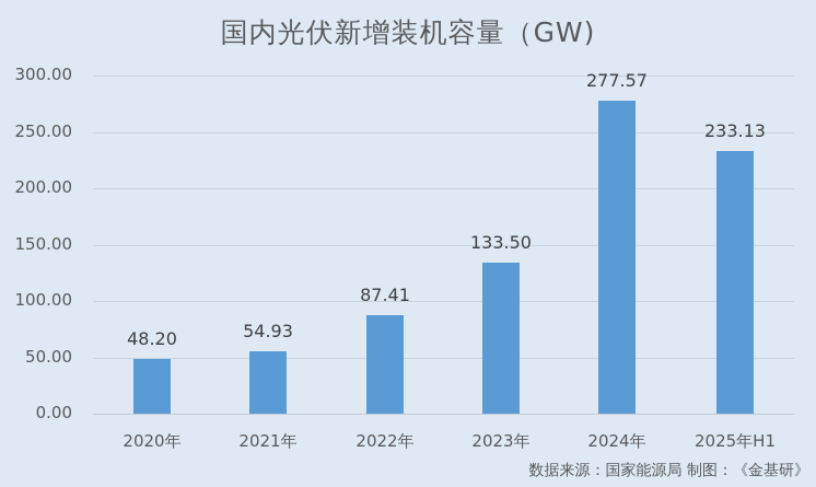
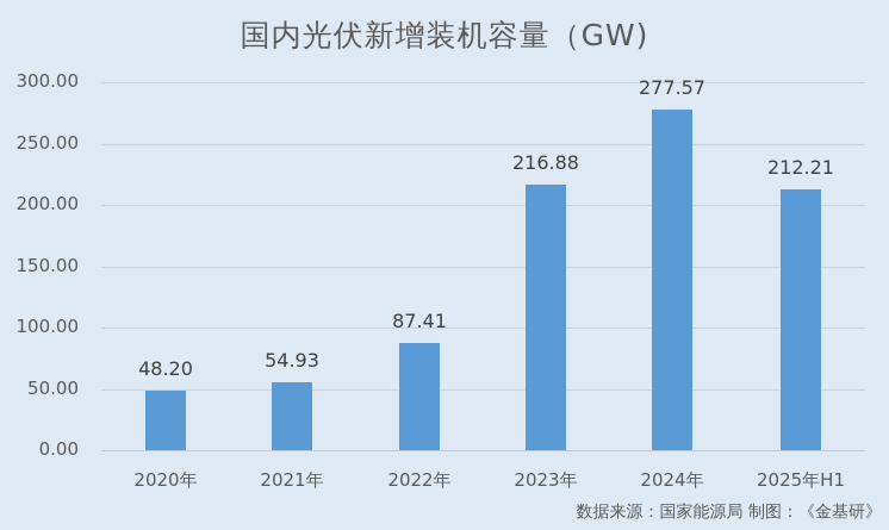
2023年: 133.50 -> 216.88
2025年H1: 233.13 -> 212.21
